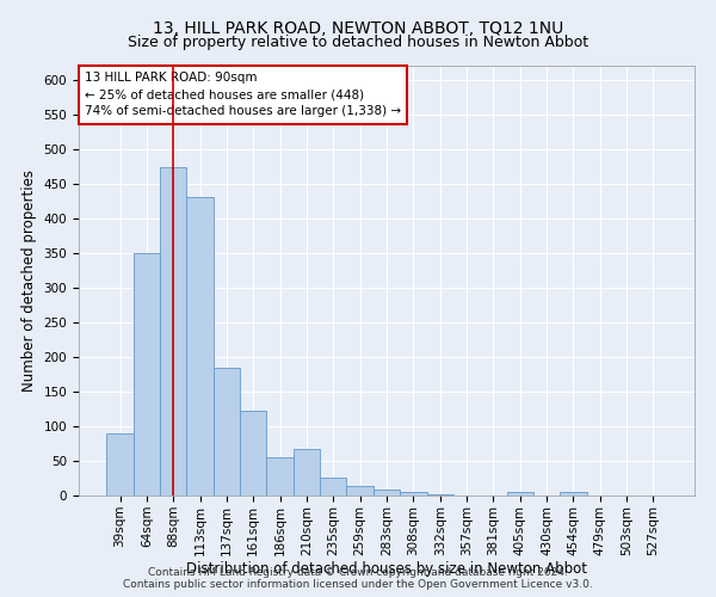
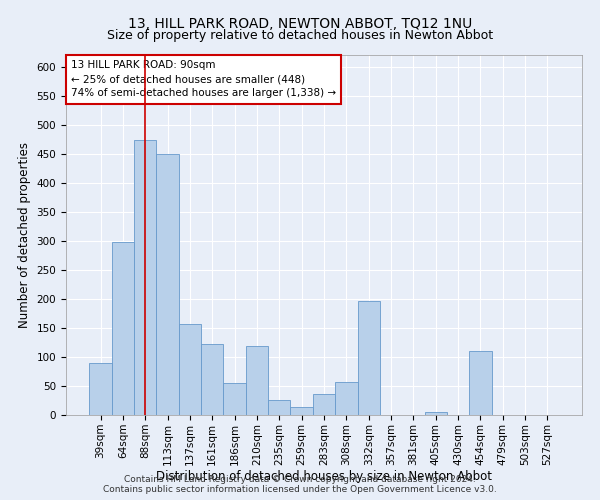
64sqm: 350 -> 298
113sqm: 430 -> 450
137sqm: 185 -> 156
210sqm: 67 -> 118
283sqm: 8 -> 36
308sqm: 5 -> 56
332sqm: 2 -> 196
454sqm: 5 -> 110
